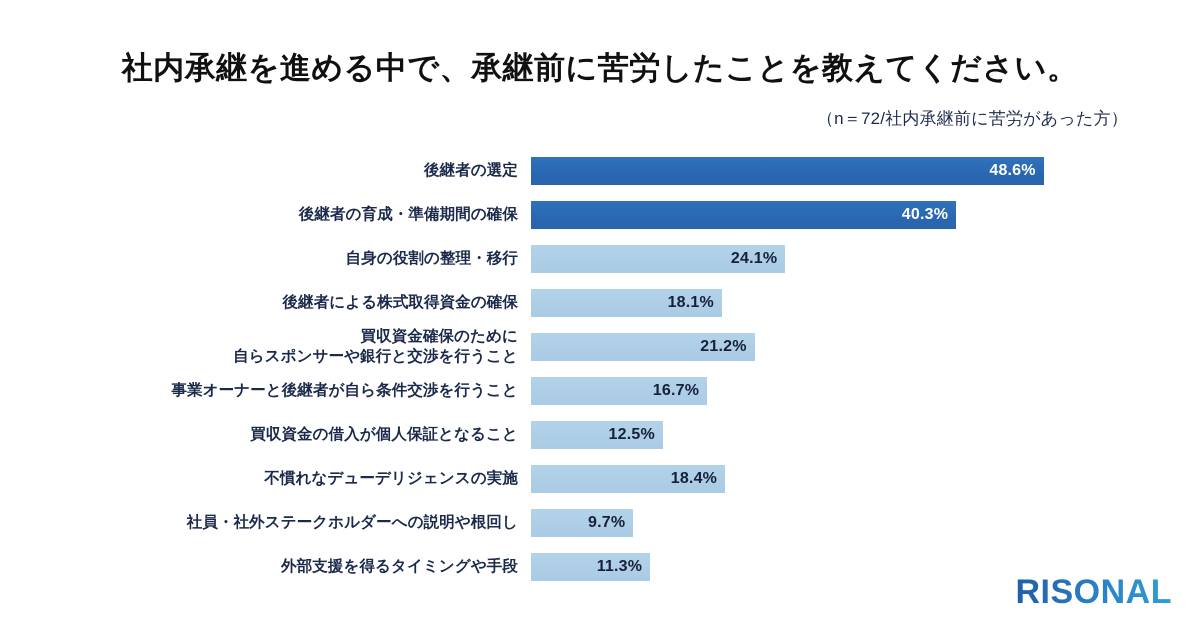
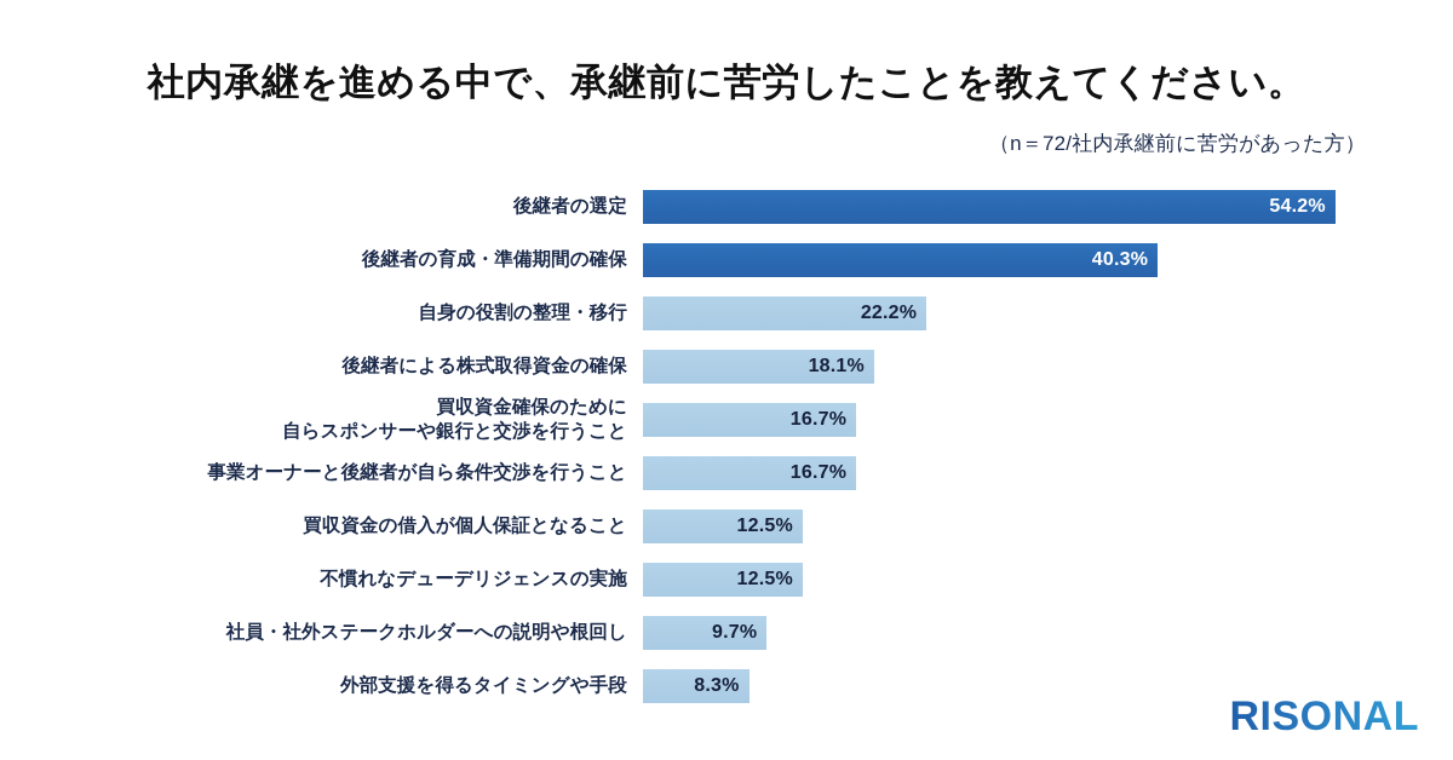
後継者の選定: 48.6% -> 54.2%
自身の役割の整理・移行: 24.1% -> 22.2%
買収資金確保のために 自らスポンサーや銀行と交渉を行うこと: 21.2% -> 16.7%
不慣れなデューデリジェンスの実施: 18.4% -> 12.5%
外部支援を得るタイミングや手段: 11.3% -> 8.3%
